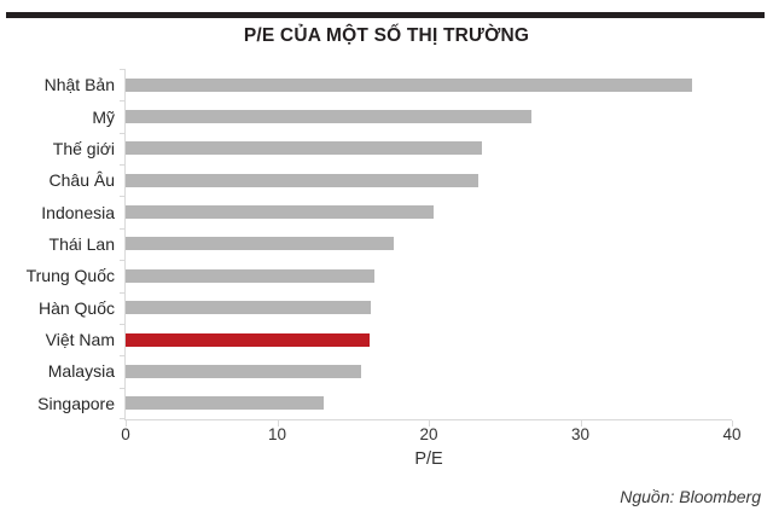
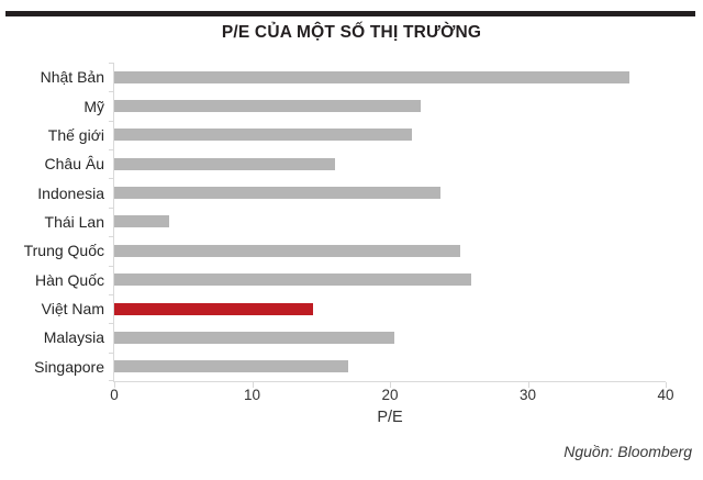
Mỹ: 26.8 -> 22.2
Thế giới: 23.5 -> 21.6
Châu Âu: 23.3 -> 16.0
Indonesia: 20.3 -> 23.7
Thái Lan: 17.7 -> 4.0
Trung Quốc: 16.4 -> 25.1
Hàn Quốc: 16.2 -> 25.9
Việt Nam: 16.1 -> 14.4
Malaysia: 15.5 -> 20.3
Singapore: 13.1 -> 17.0
